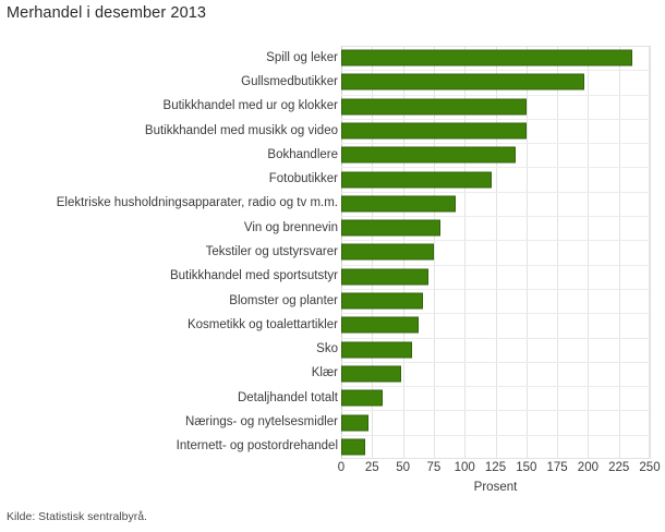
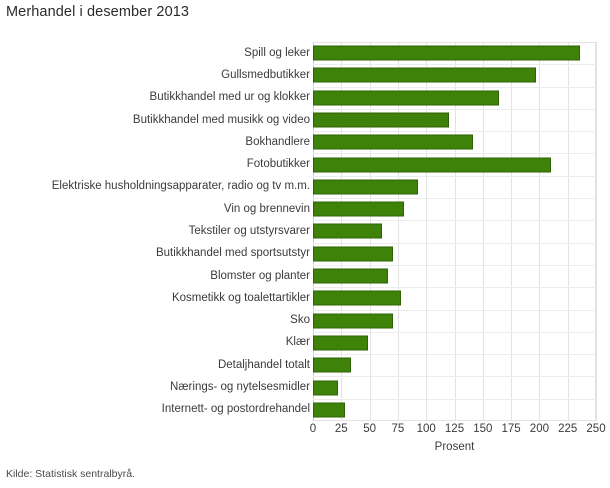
Butikkhandel med ur og klokker: 150 -> 164
Butikkhandel med musikk og video: 150 -> 120
Fotobutikker: 122 -> 210
Tekstiler og utstyrsvarer: 75 -> 61
Kosmetikk og toalettartikler: 63 -> 78
Sko: 57 -> 71
Internett- og postordrehandel: 19 -> 28
